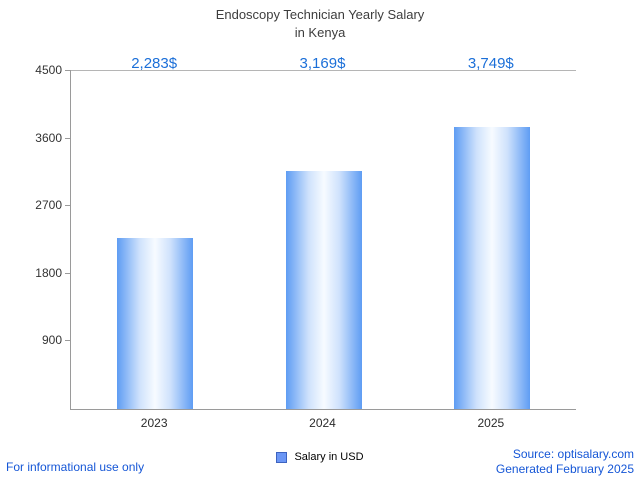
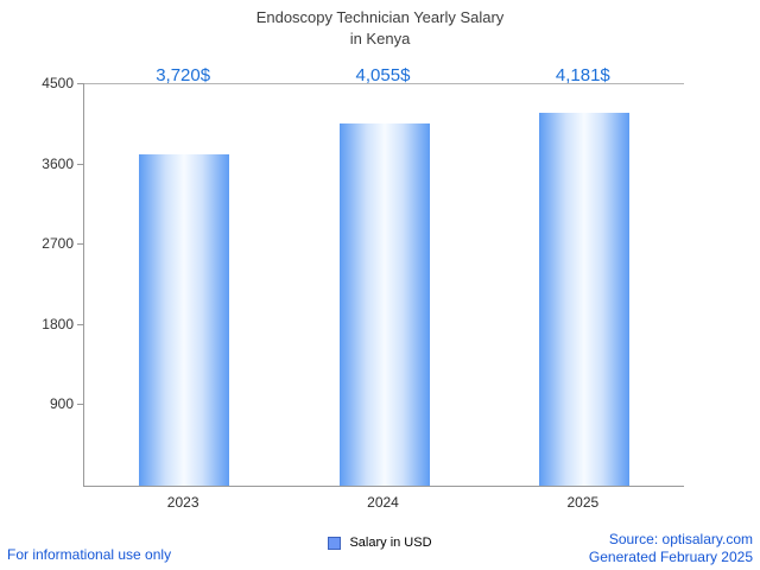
2023: 2,283 -> 3,720
2024: 3,169 -> 4,055
2025: 3,749 -> 4,181
